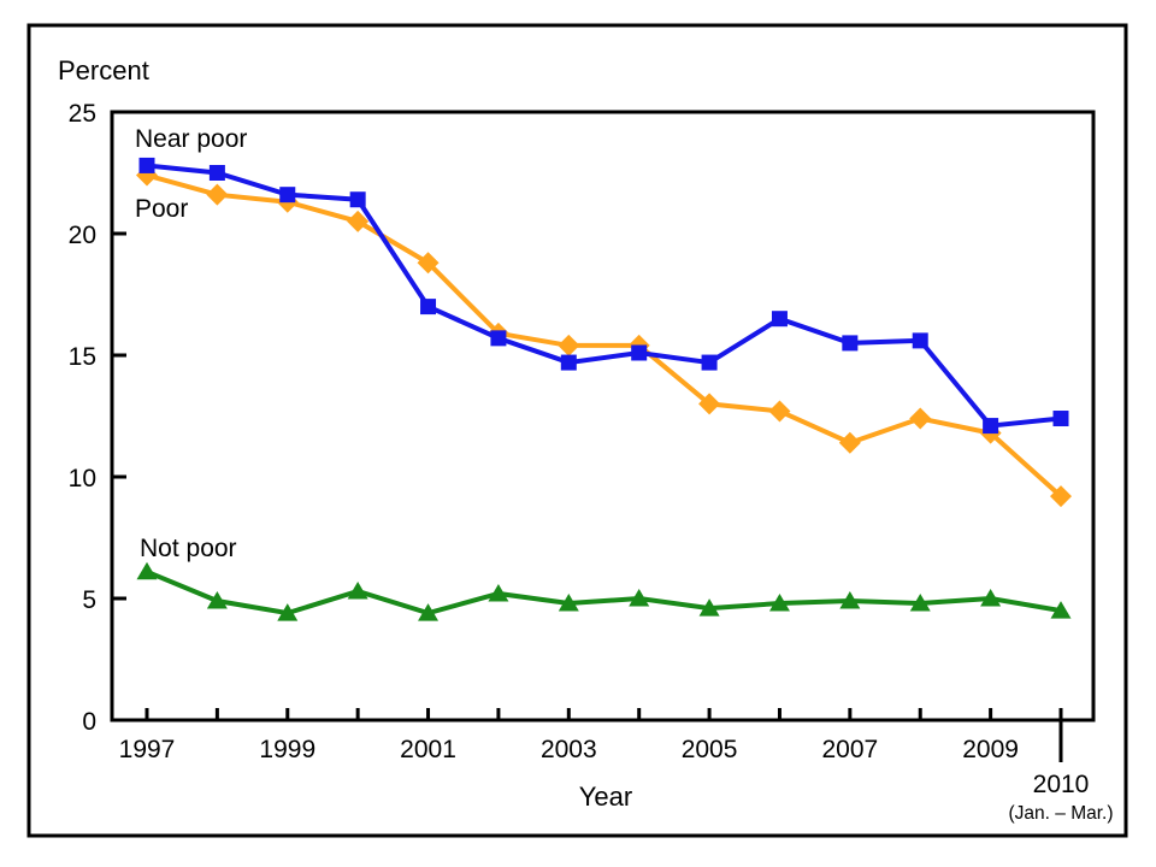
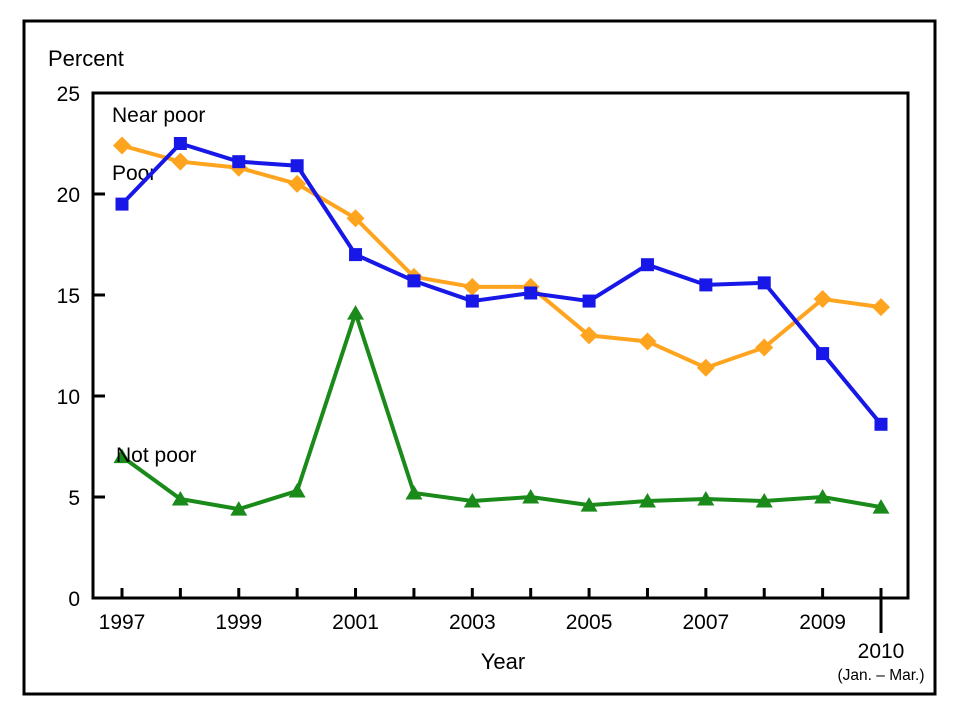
Near poor/1997: 22.8 -> 19.5
Not poor/1997: 6.1 -> 7.0
Not poor/2001: 4.4 -> 14.1
Poor/2009: 11.8 -> 14.8
Near poor/2010: 12.4 -> 8.6
Poor/2010: 9.2 -> 14.4
